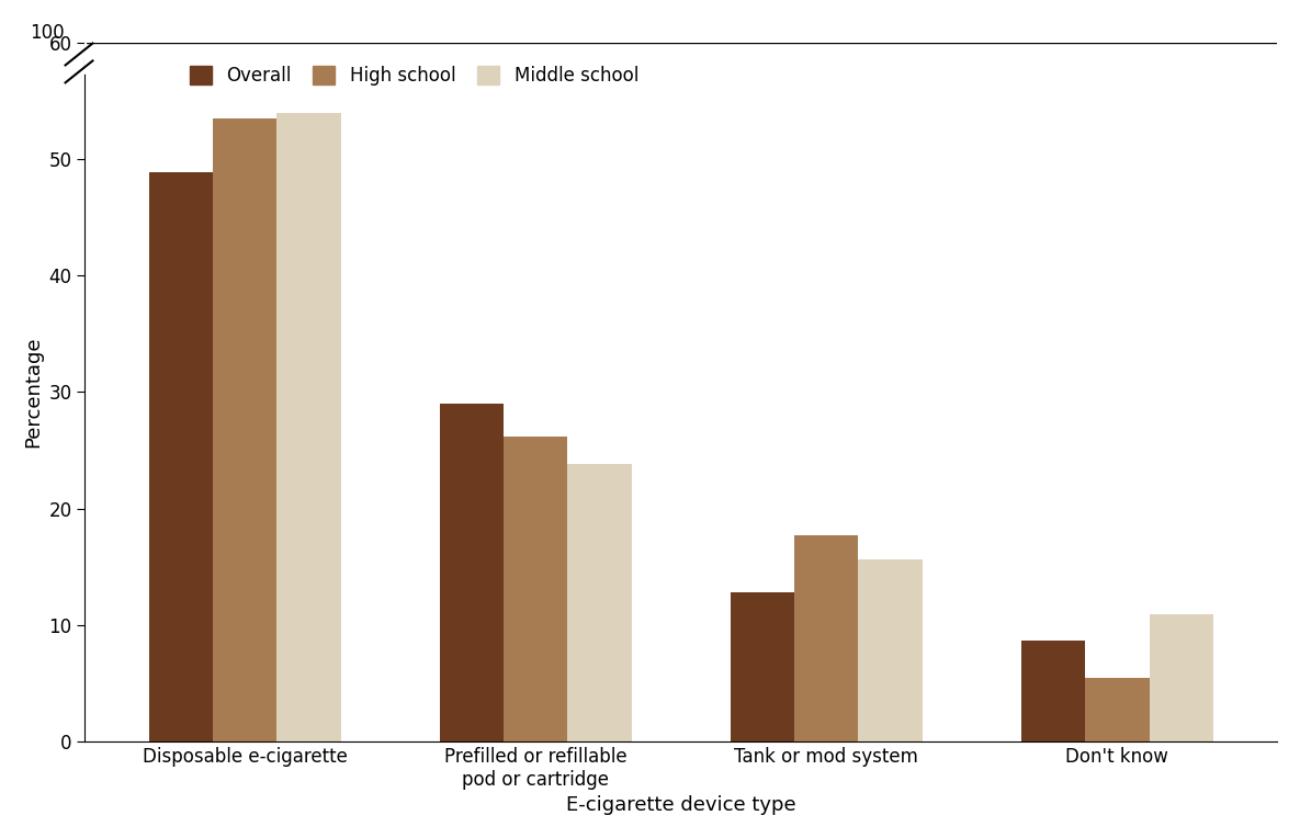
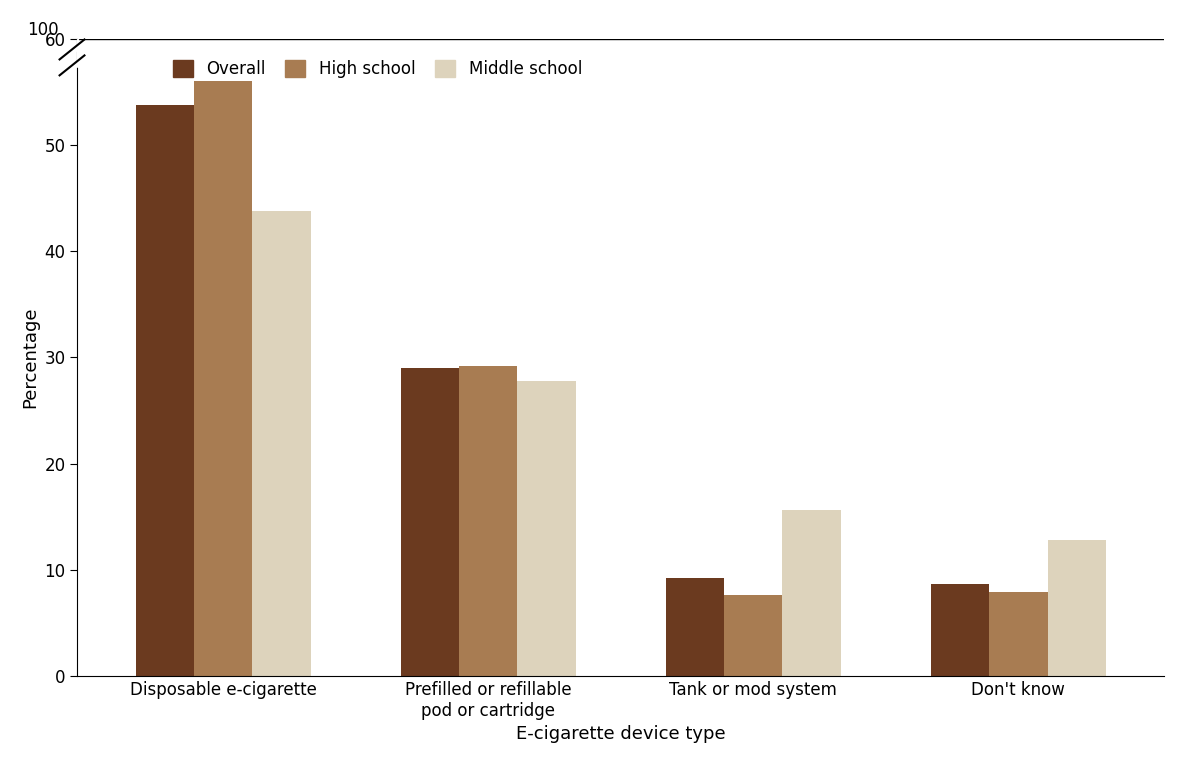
Overall/Disposable e-cigarette: 48.9 -> 53.8
High school/Disposable e-cigarette: 53.5 -> 56.0
Middle school/Disposable e-cigarette: 54.0 -> 43.8
High school/Prefilled or refillable pod or cartridge: 26.2 -> 29.2
Middle school/Prefilled or refillable pod or cartridge: 23.8 -> 27.8
Overall/Tank or mod system: 12.8 -> 9.2
High school/Tank or mod system: 17.7 -> 7.6
High school/Don't know: 5.5 -> 7.9
Middle school/Don't know: 10.9 -> 12.8
